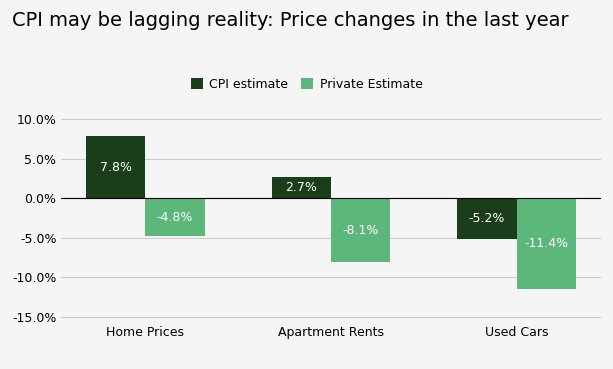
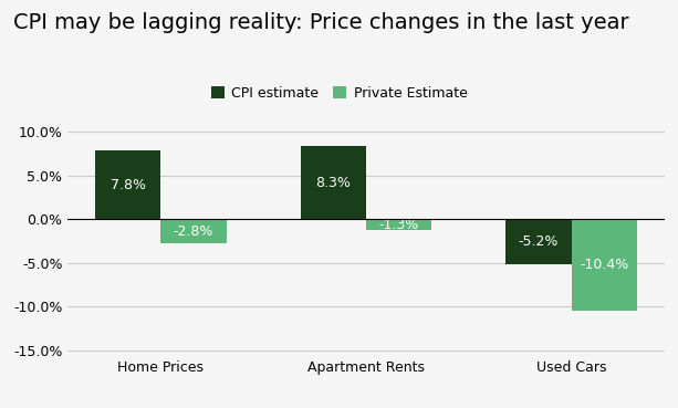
Private Estimate/Home Prices: -4.8% -> -2.8%
CPI estimate/Apartment Rents: 2.7% -> 8.3%
Private Estimate/Apartment Rents: -8.1% -> -1.3%
Private Estimate/Used Cars: -11.4% -> -10.4%
